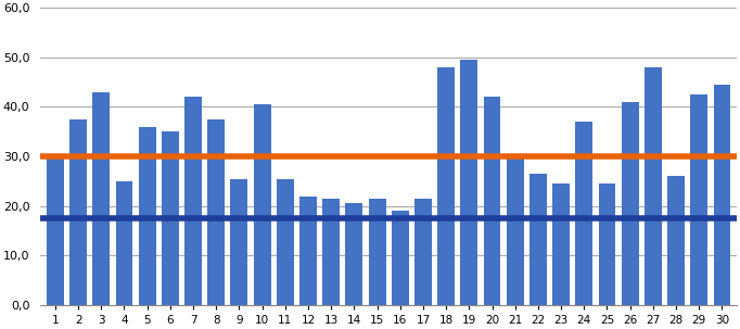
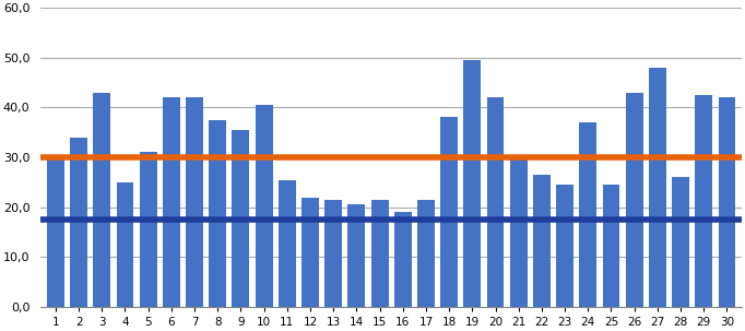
2: 37,5 -> 34,0
5: 36,0 -> 31,0
6: 35,0 -> 42,0
9: 25,5 -> 35,5
18: 48,0 -> 38,0
26: 41,0 -> 43,0
30: 44,5 -> 42,0
